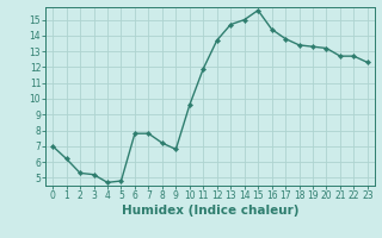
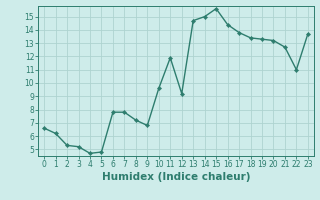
0: 7.0 -> 6.6
12: 13.7 -> 9.2
22: 12.7 -> 11.0
23: 12.3 -> 13.7
